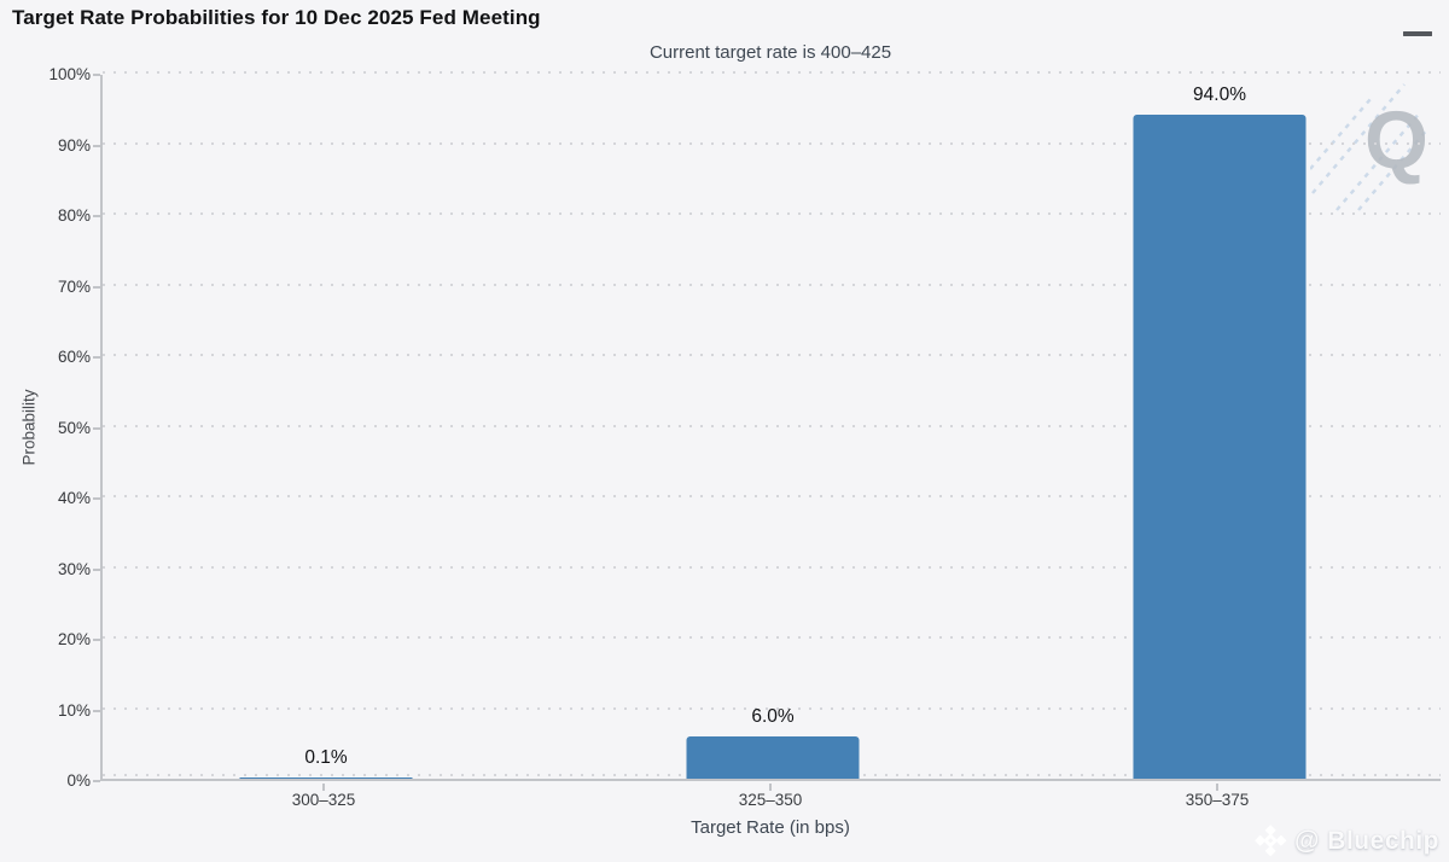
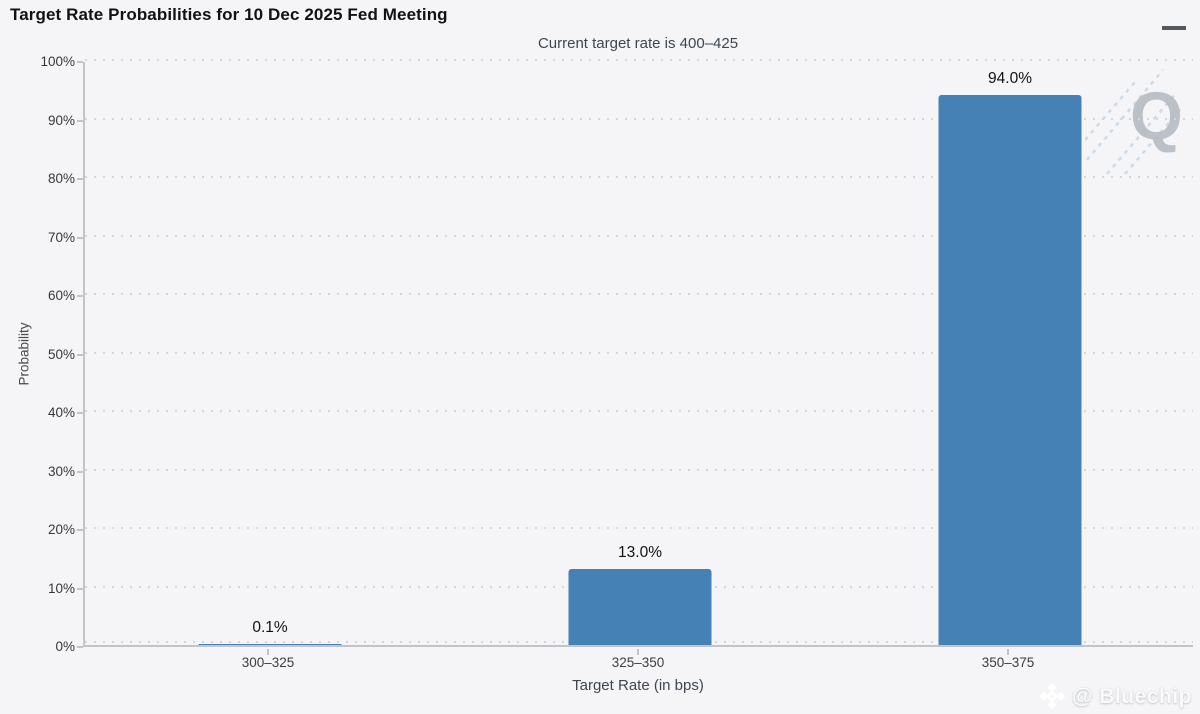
325–350: 6.0% -> 13.0%
